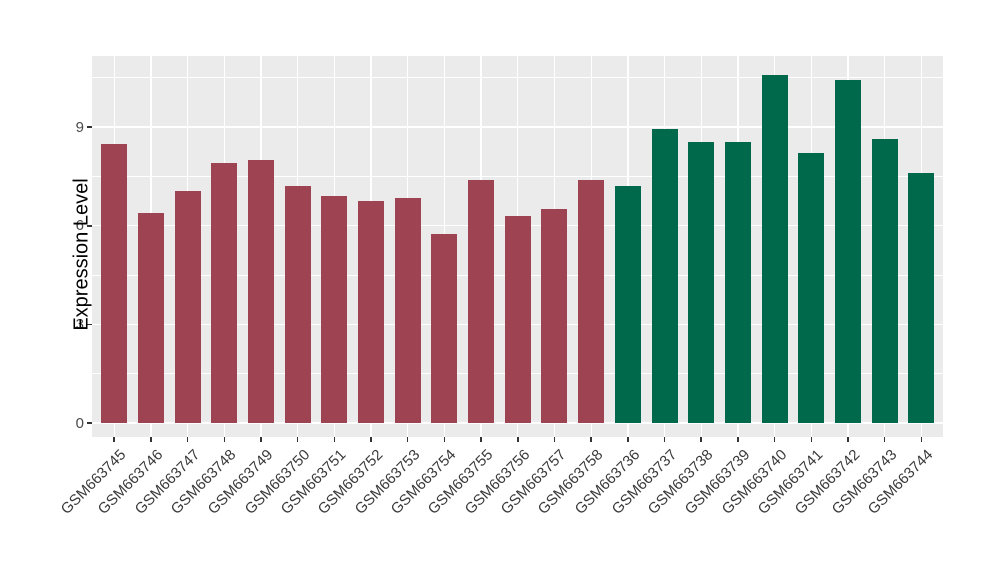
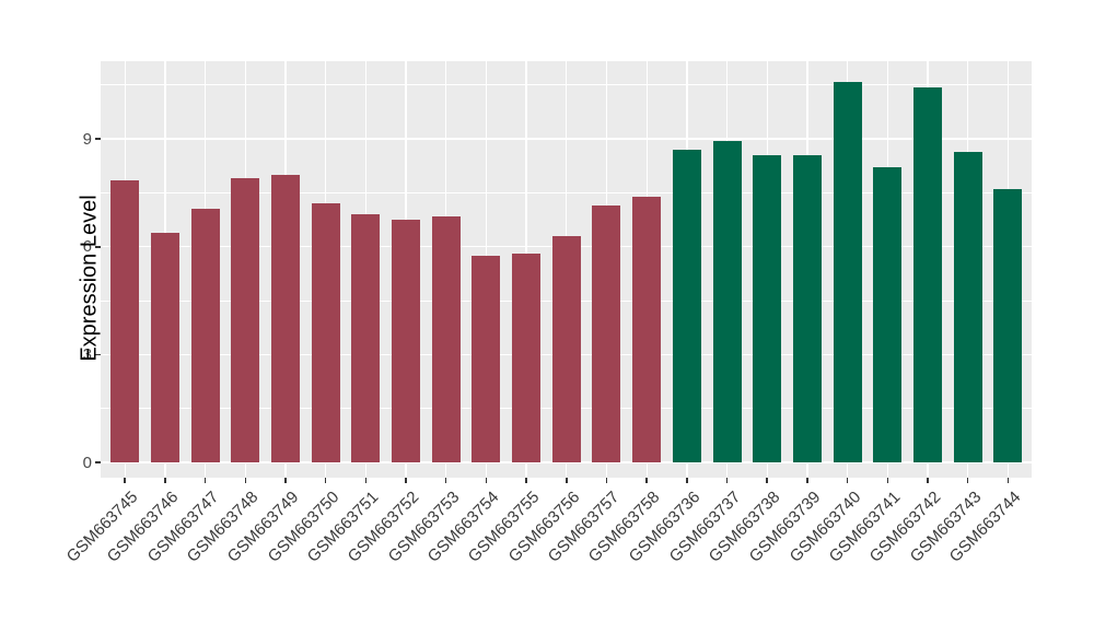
GSM663745: 8.5 -> 7.8
GSM663755: 7.4 -> 5.8
GSM663757: 6.5 -> 7.2
GSM663736: 7.2 -> 8.7
